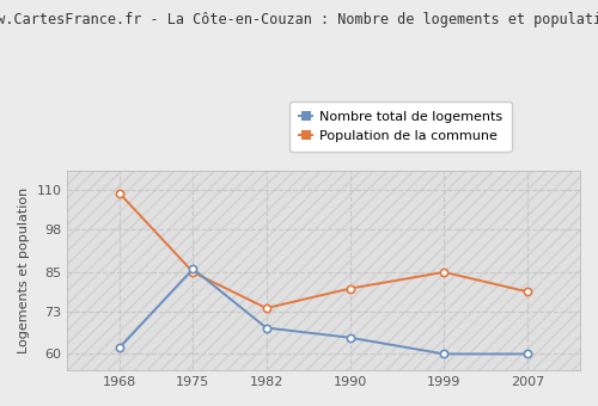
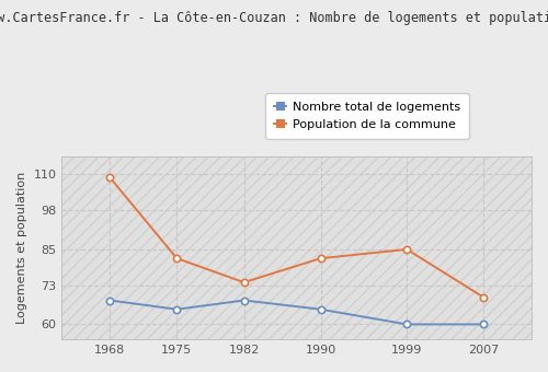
Nombre total de logements/1968: 62 -> 68
Nombre total de logements/1975: 86 -> 65
Population de la commune/1975: 85 -> 82
Population de la commune/1990: 80 -> 82
Population de la commune/2007: 79 -> 69
